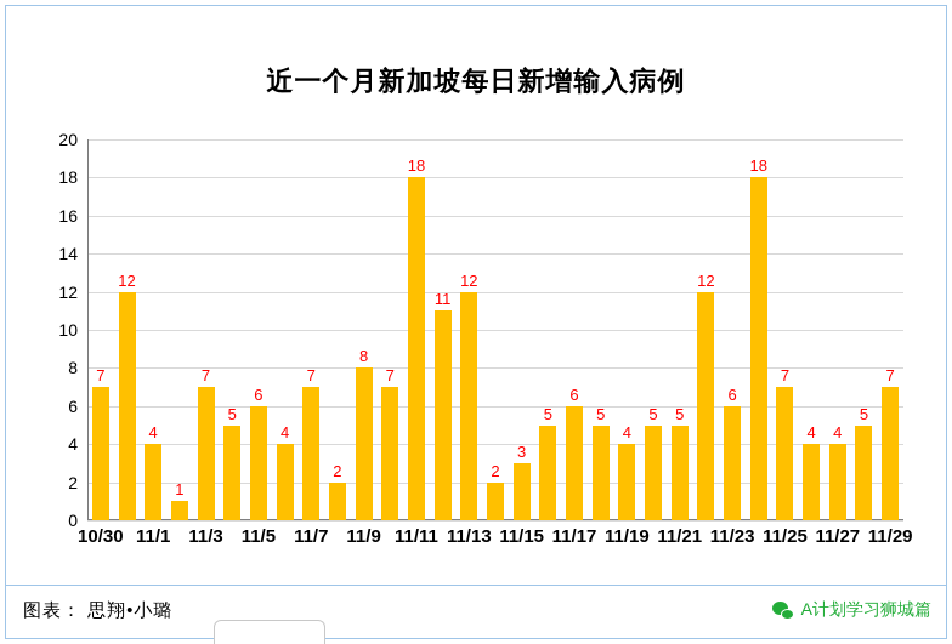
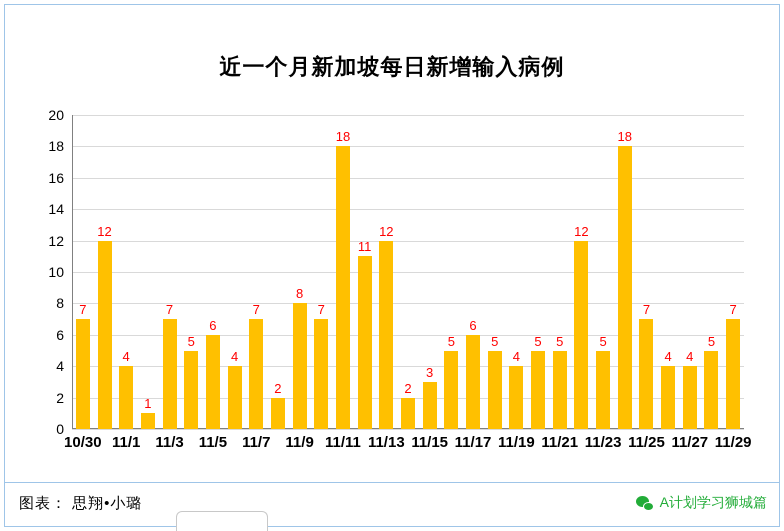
11/23: 6 -> 5
